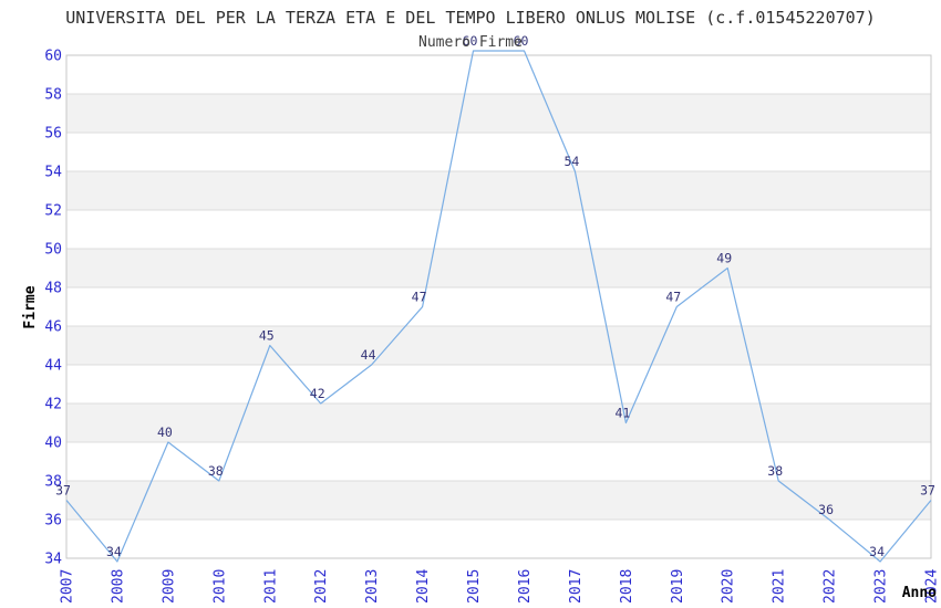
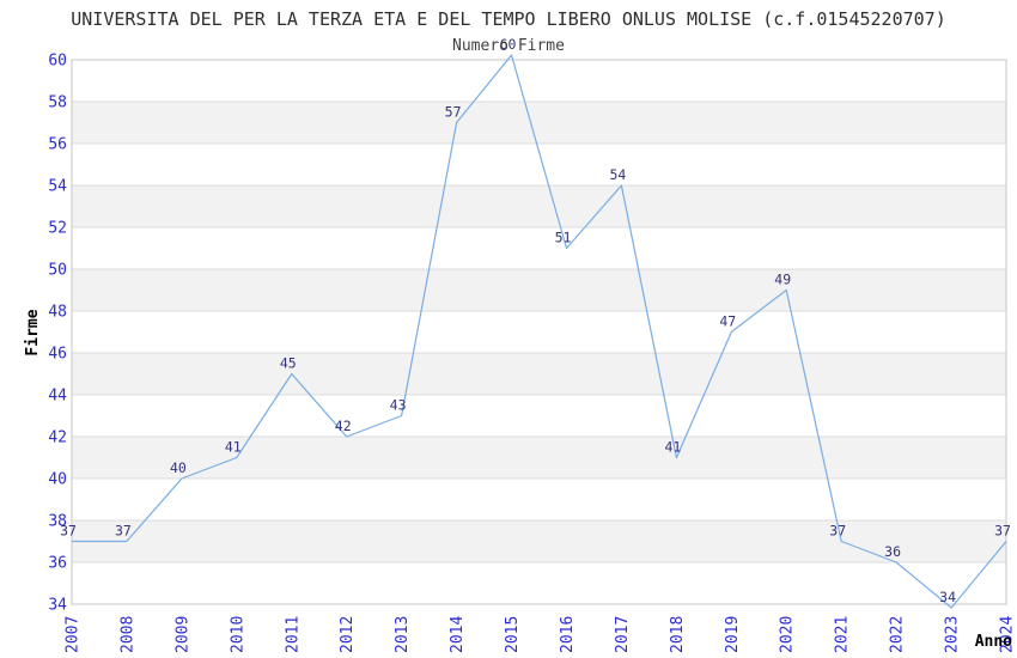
2008: 34 -> 37
2010: 38 -> 41
2013: 44 -> 43
2014: 47 -> 57
2016: 60 -> 51
2021: 38 -> 37
